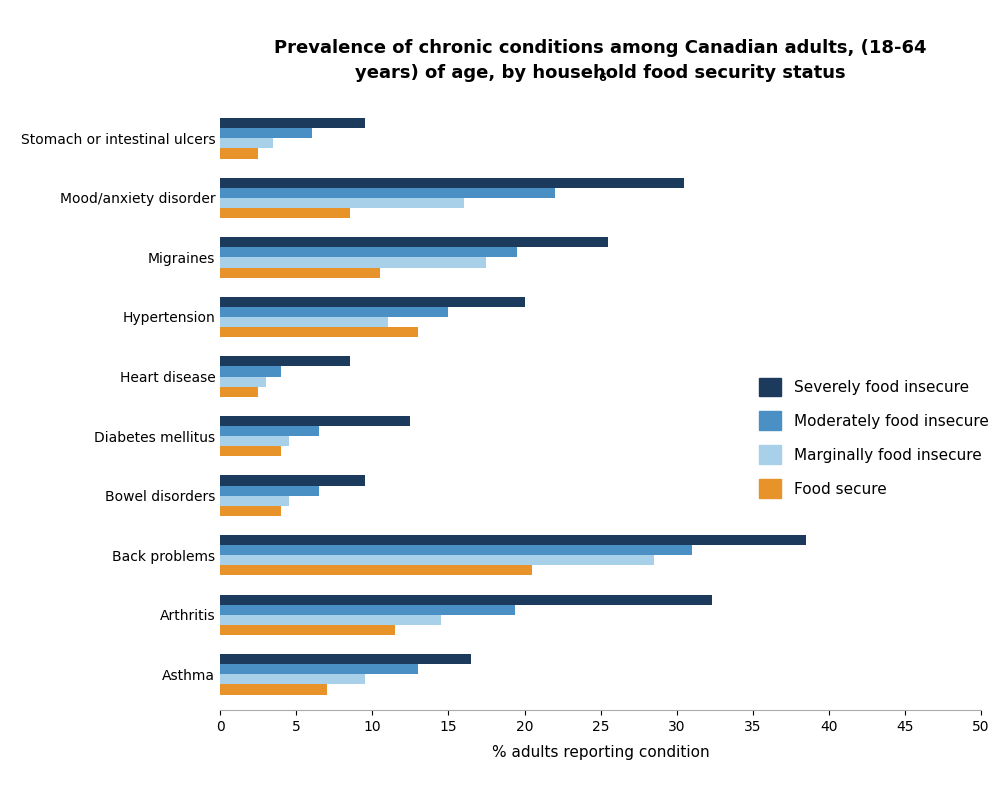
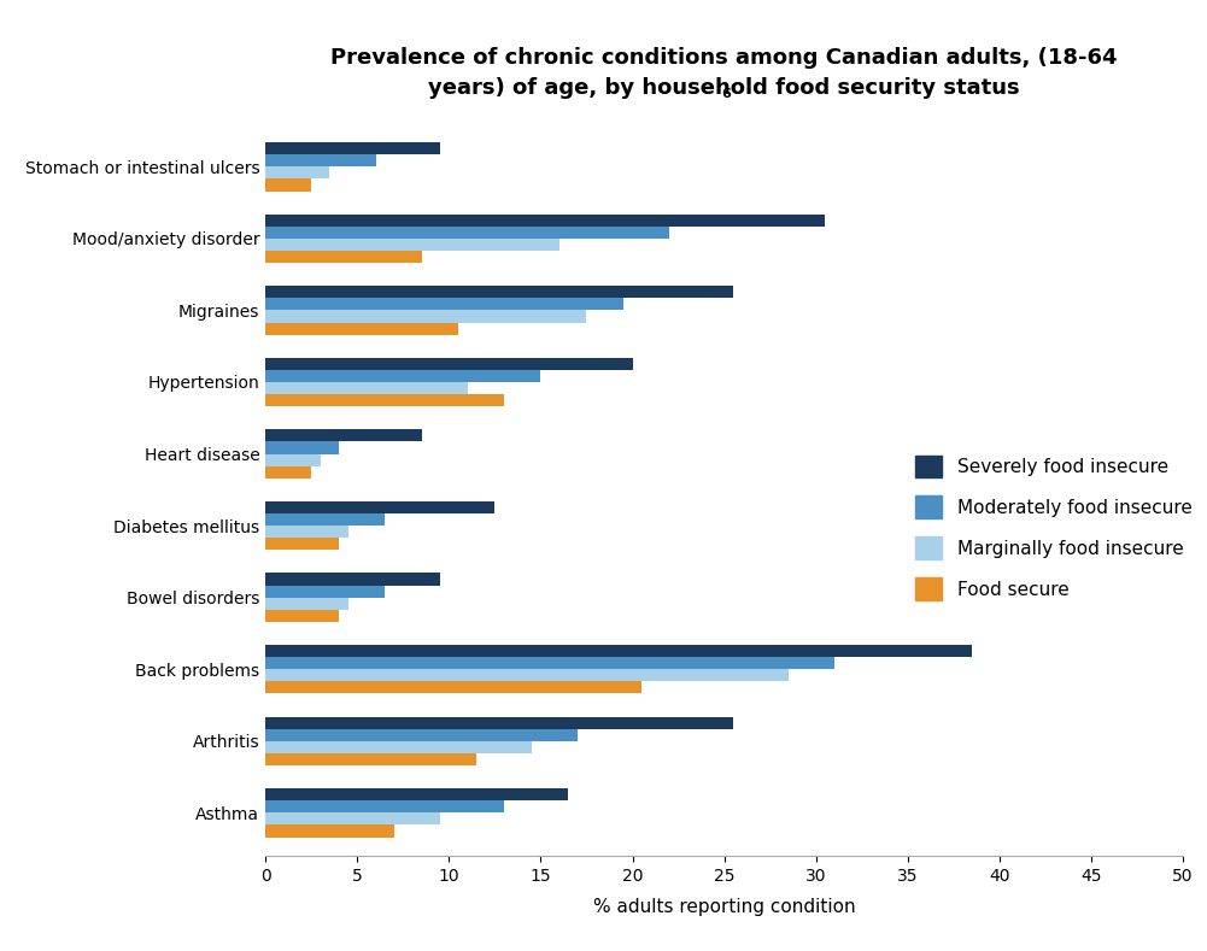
Severely food insecure/Arthritis: 32.3 -> 25.5
Moderately food insecure/Arthritis: 19.4 -> 17.0
